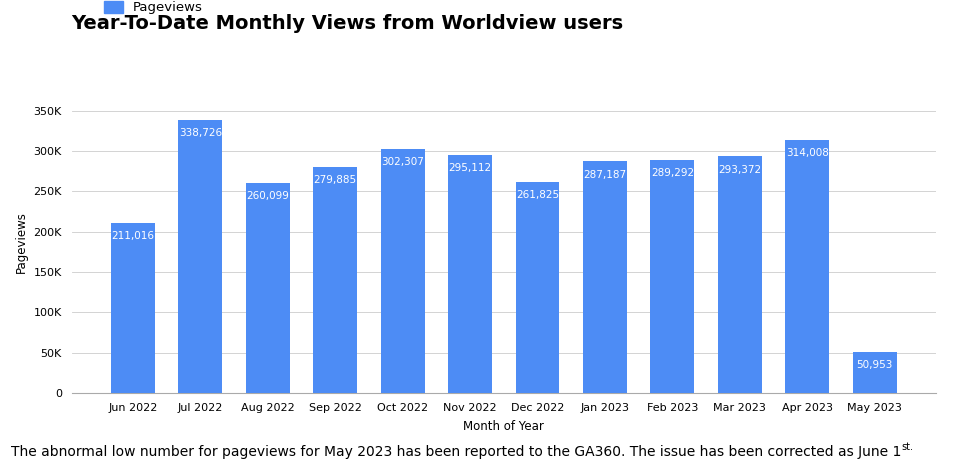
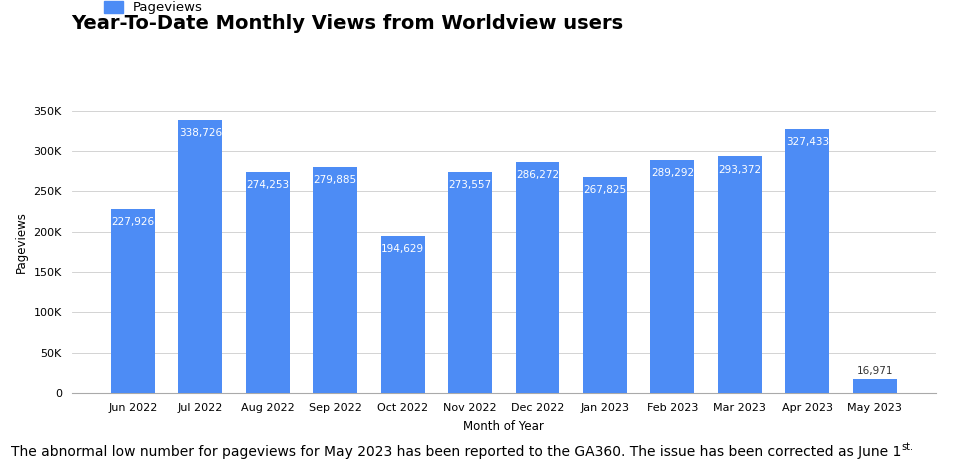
Jun 2022: 211,016 -> 227,926
Aug 2022: 260,099 -> 274,253
Oct 2022: 302,307 -> 194,629
Nov 2022: 295,112 -> 273,557
Dec 2022: 261,825 -> 286,272
Jan 2023: 287,187 -> 267,825
Apr 2023: 314,008 -> 327,433
May 2023: 50,953 -> 16,971
